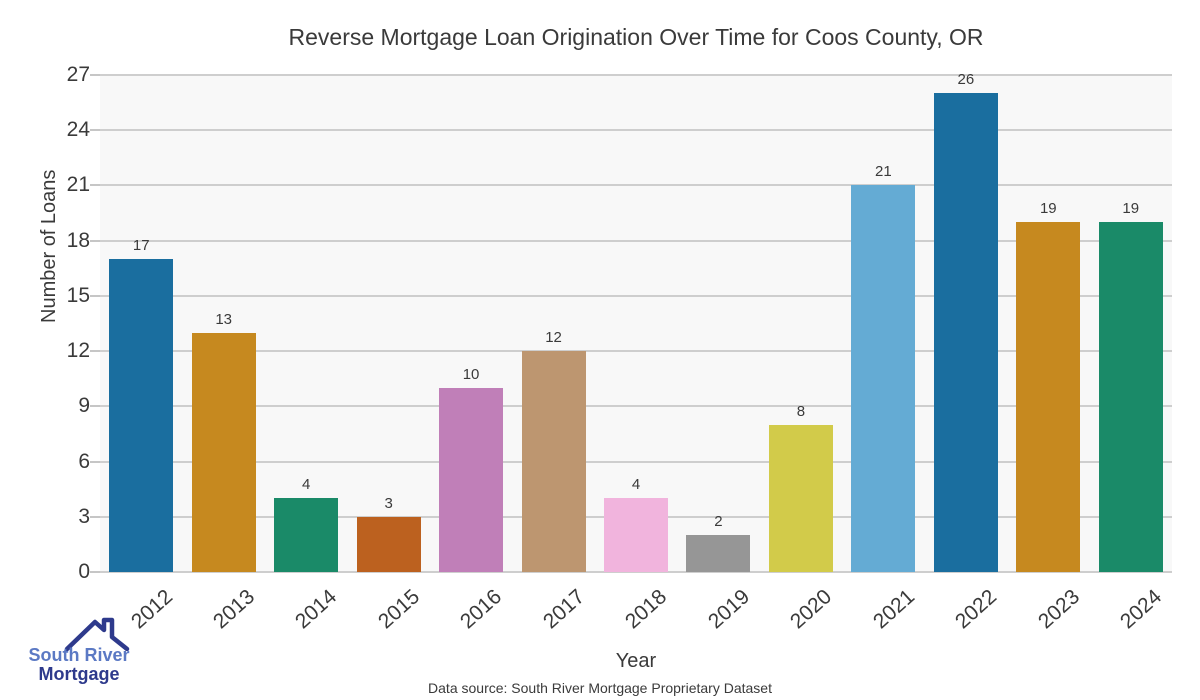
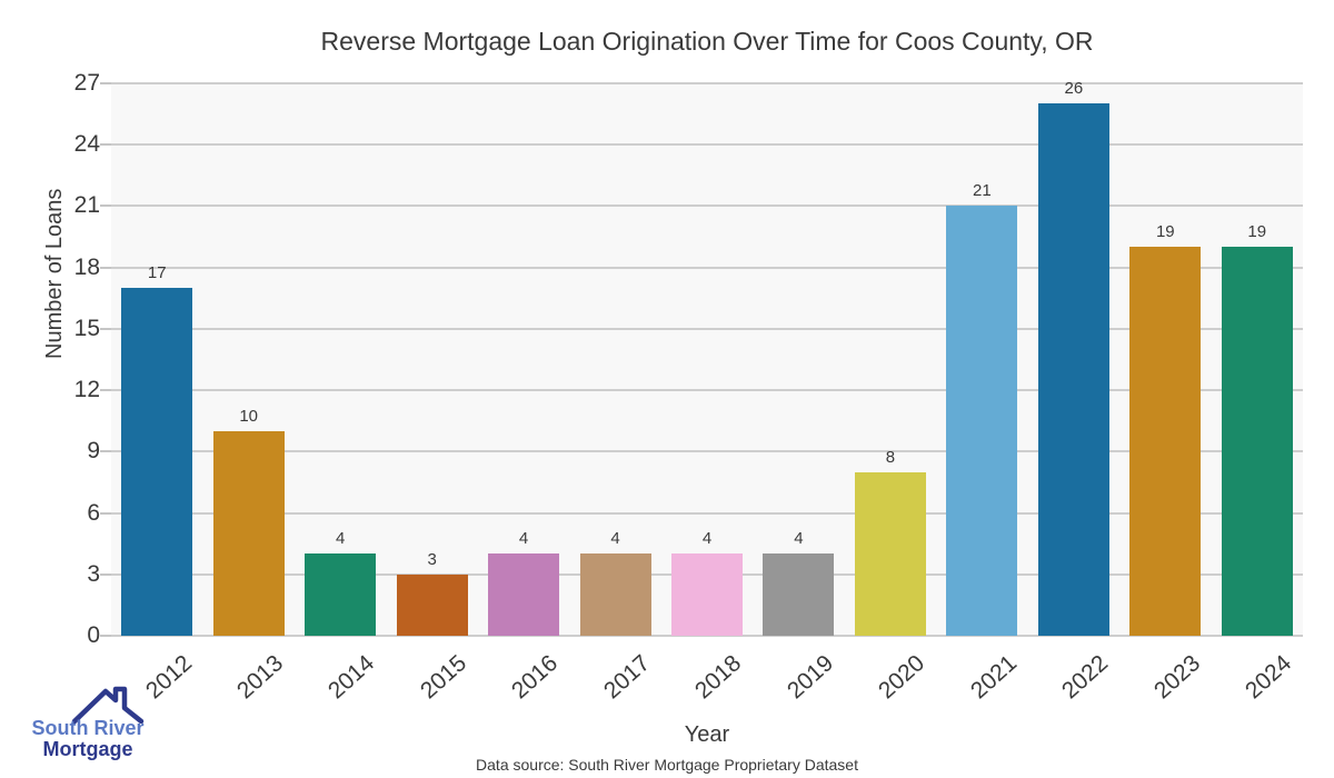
2013: 13 -> 10
2016: 10 -> 4
2017: 12 -> 4
2019: 2 -> 4
